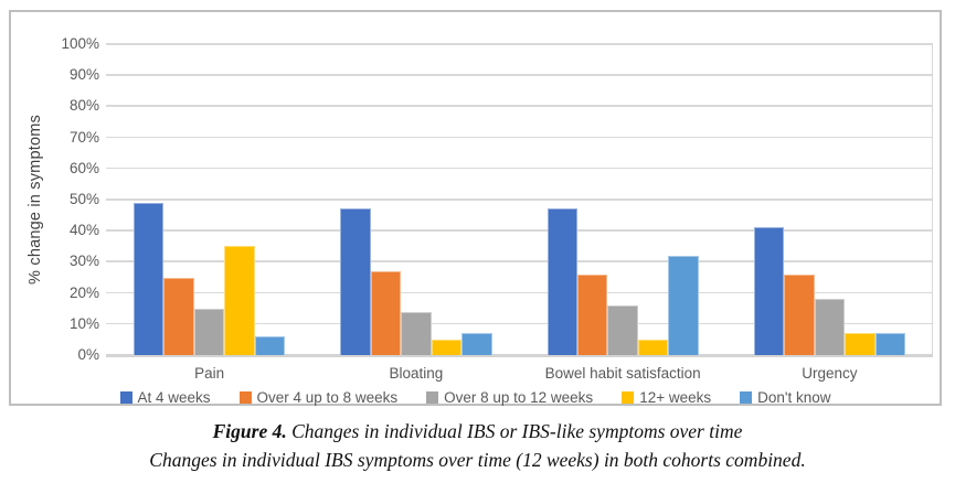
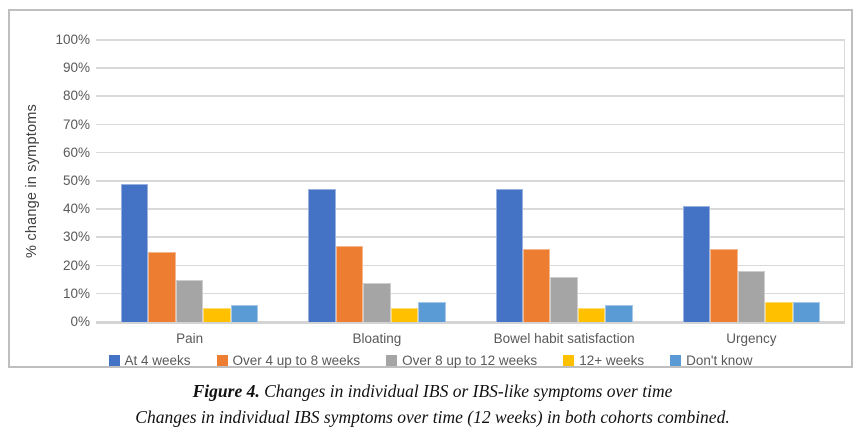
12+ weeks/Pain: 35% -> 5%
Don't know/Bowel habit satisfaction: 32% -> 6%
